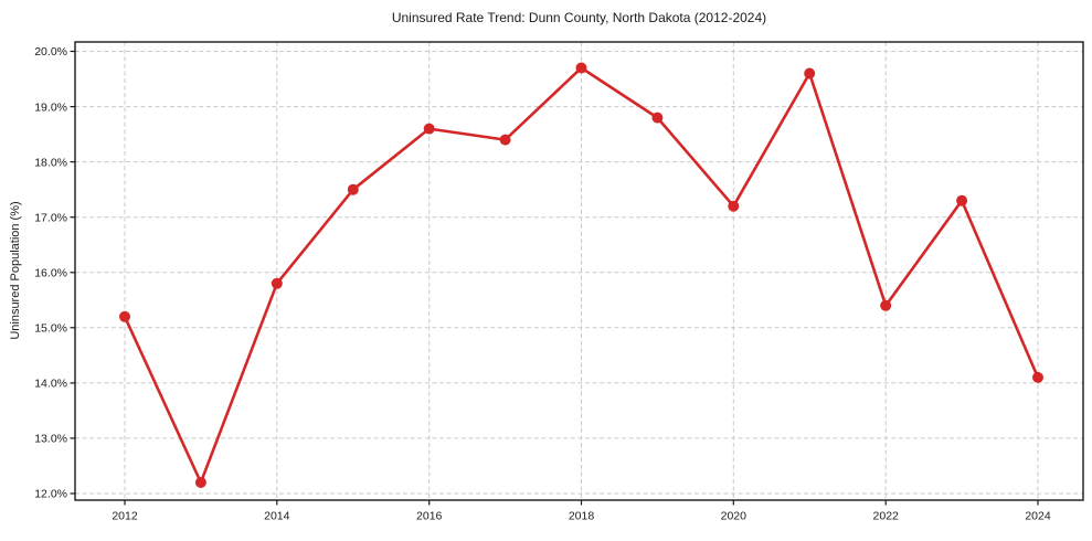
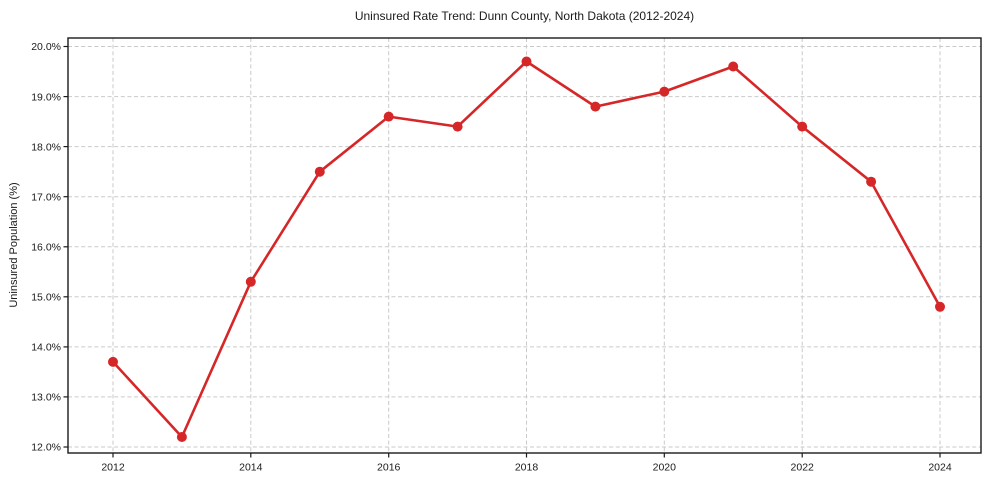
2012: 15.2% -> 13.7%
2014: 15.8% -> 15.3%
2020: 17.2% -> 19.1%
2022: 15.4% -> 18.4%
2024: 14.1% -> 14.8%
